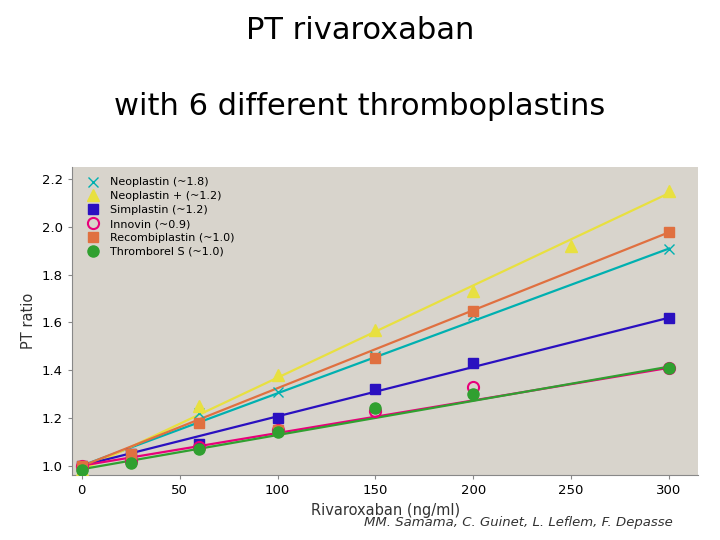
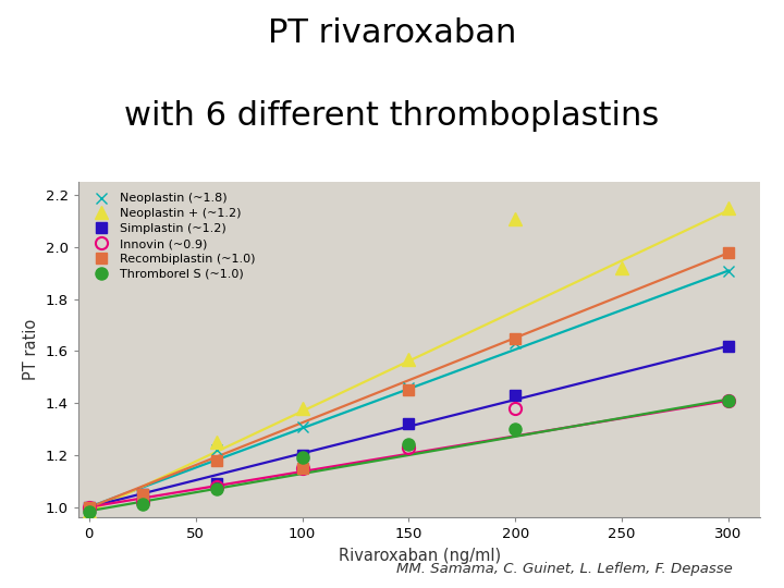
Thromborel S (~1.0)/100: 1.14 -> 1.19
Neoplastin + (~1.2)/200: 1.73 -> 2.11
Innovin (~0.9)/200: 1.33 -> 1.38
